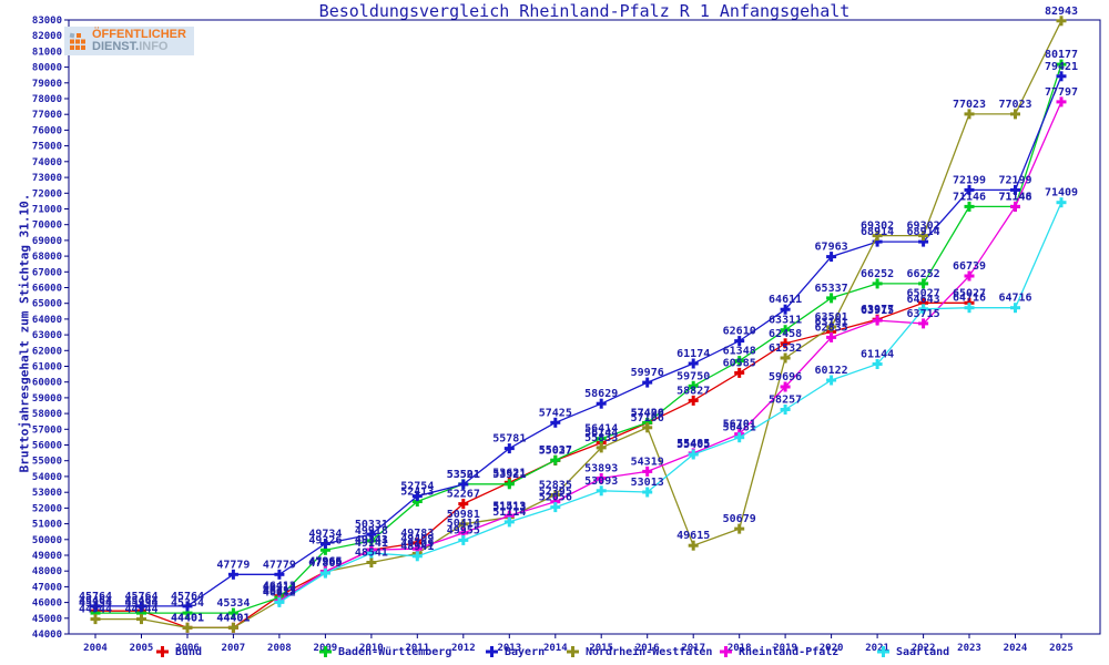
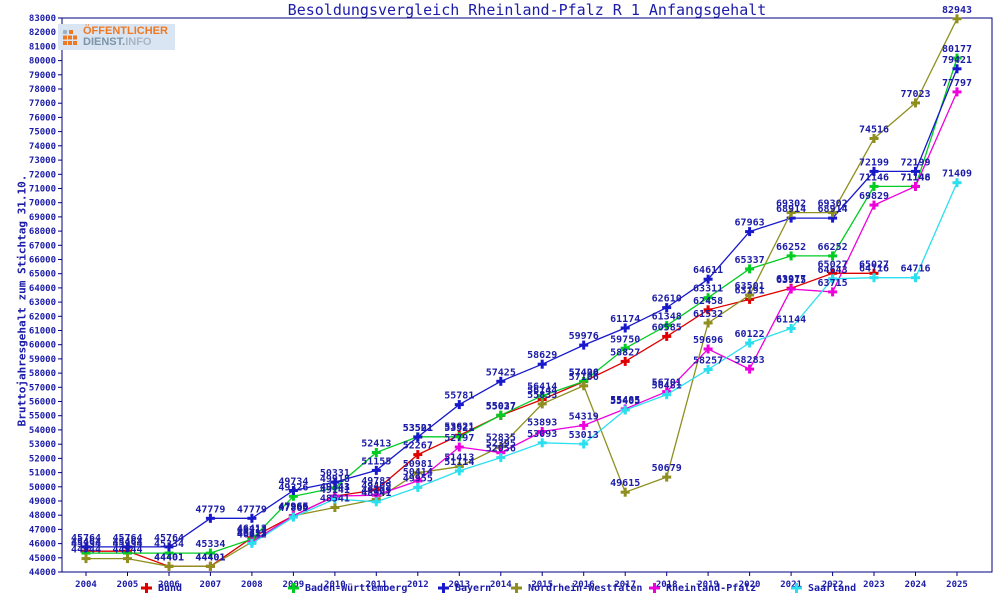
Bayern/2011: 52754 -> 51155
Rheinland-Pfalz/2013: 51513 -> 52797
Rheinland-Pfalz/2020: 62835 -> 58283
Nordrhein-Westfalen/2023: 77023 -> 74516
Rheinland-Pfalz/2023: 66739 -> 69829
